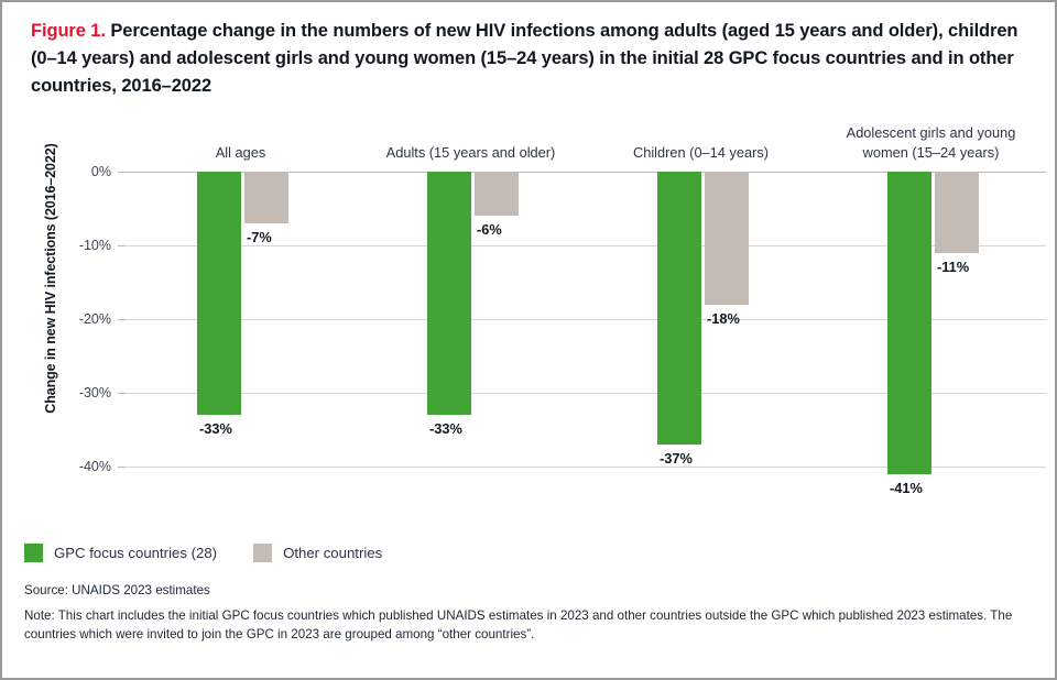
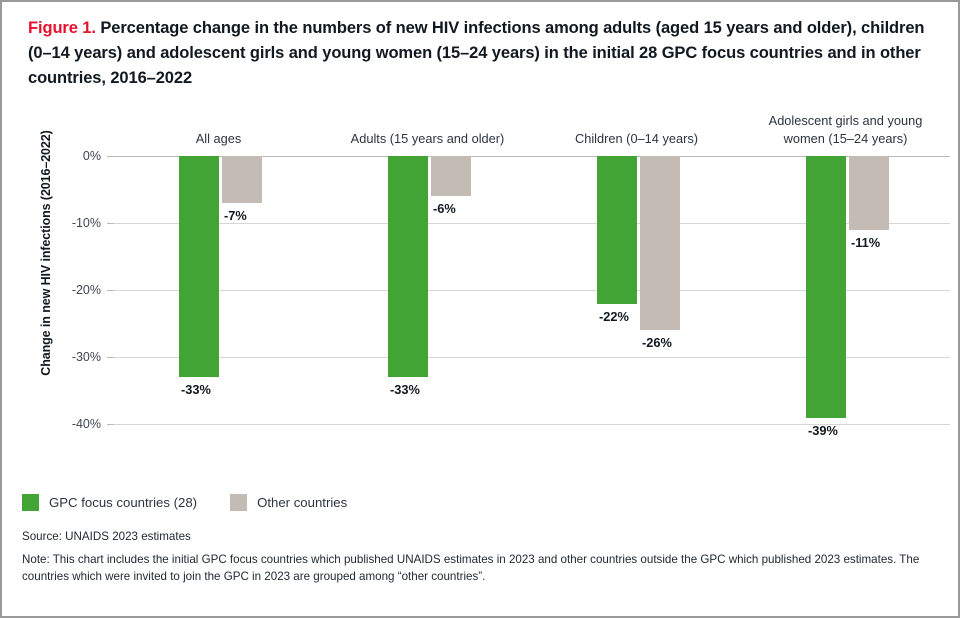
GPC focus countries (28)/Children (0–14 years): -37% -> -22%
Other countries/Children (0–14 years): -18% -> -26%
GPC focus countries (28)/Adolescent girls and young women (15–24 years): -41% -> -39%
